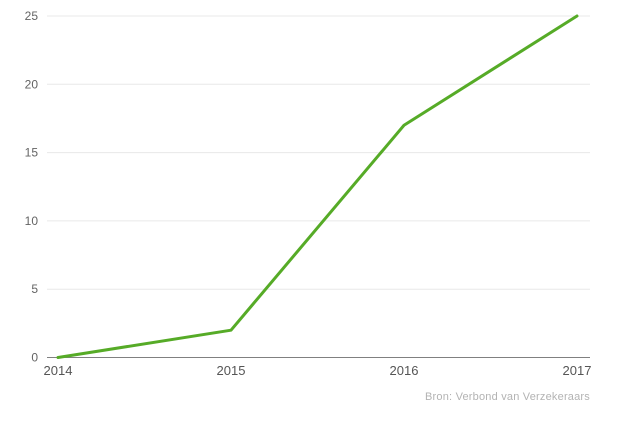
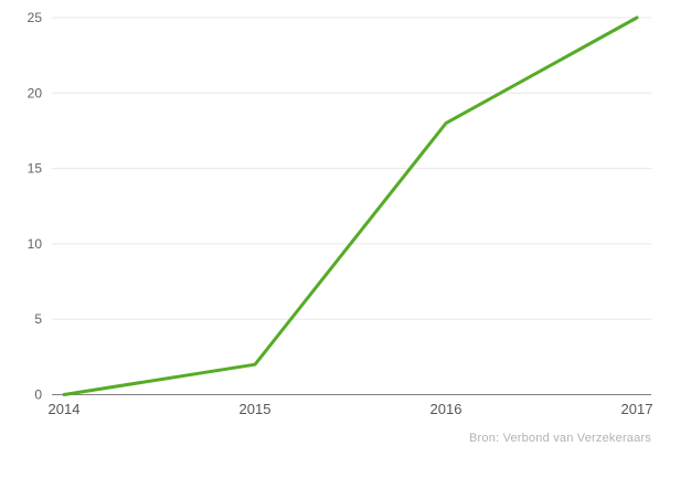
2016: 17 -> 18
